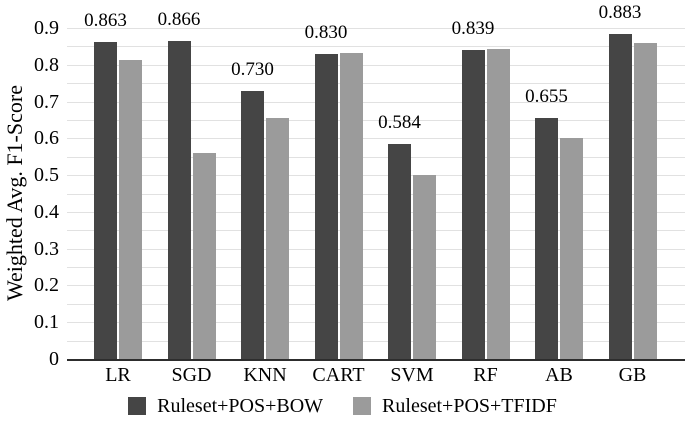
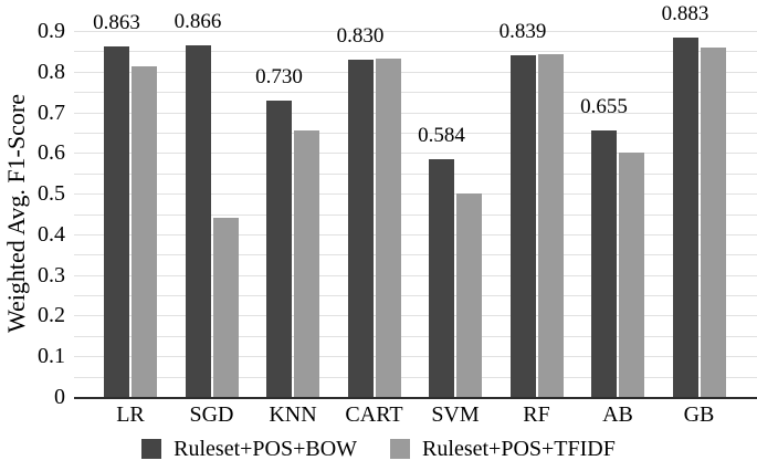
Ruleset+POS+TFIDF/SGD: 0.56 -> 0.44
